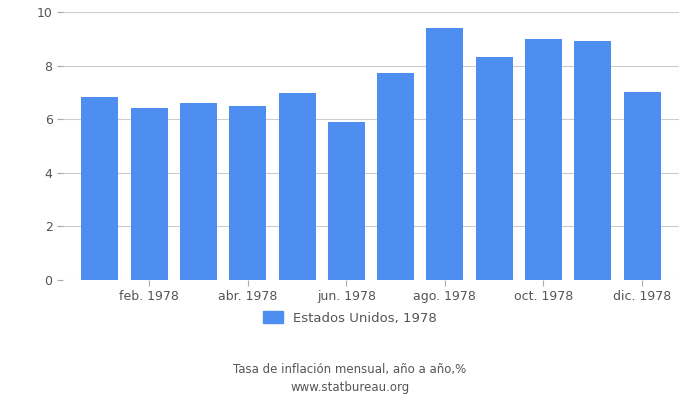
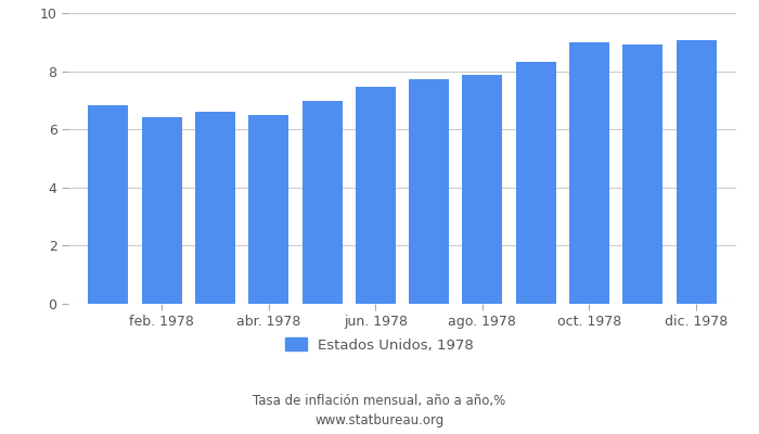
jun. 1978: 5.90 -> 7.46
ago. 1978: 9.40 -> 7.87
dic. 1978: 7.00 -> 9.08
